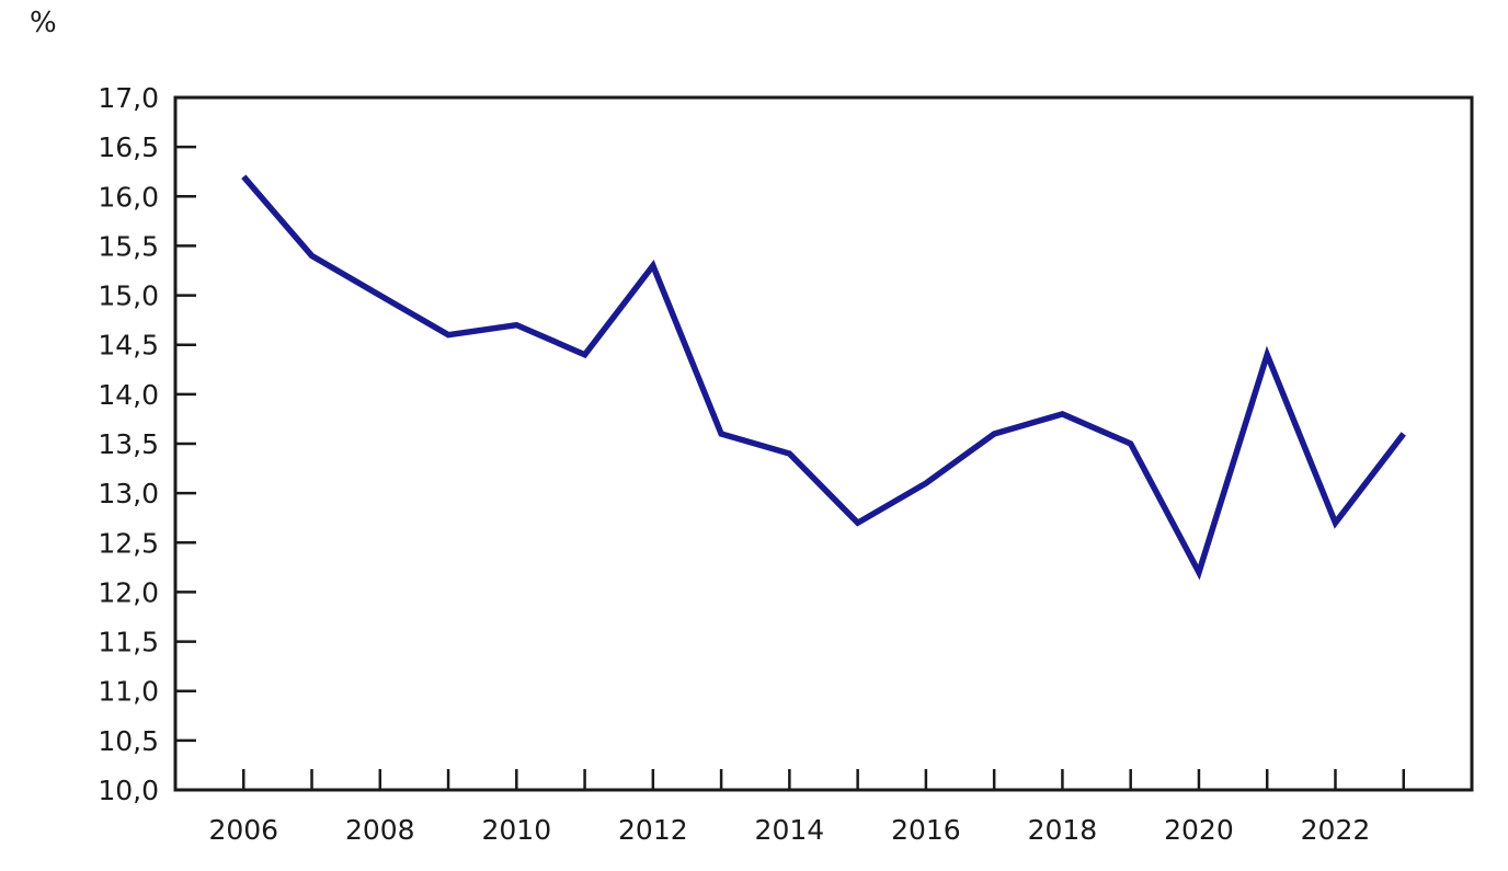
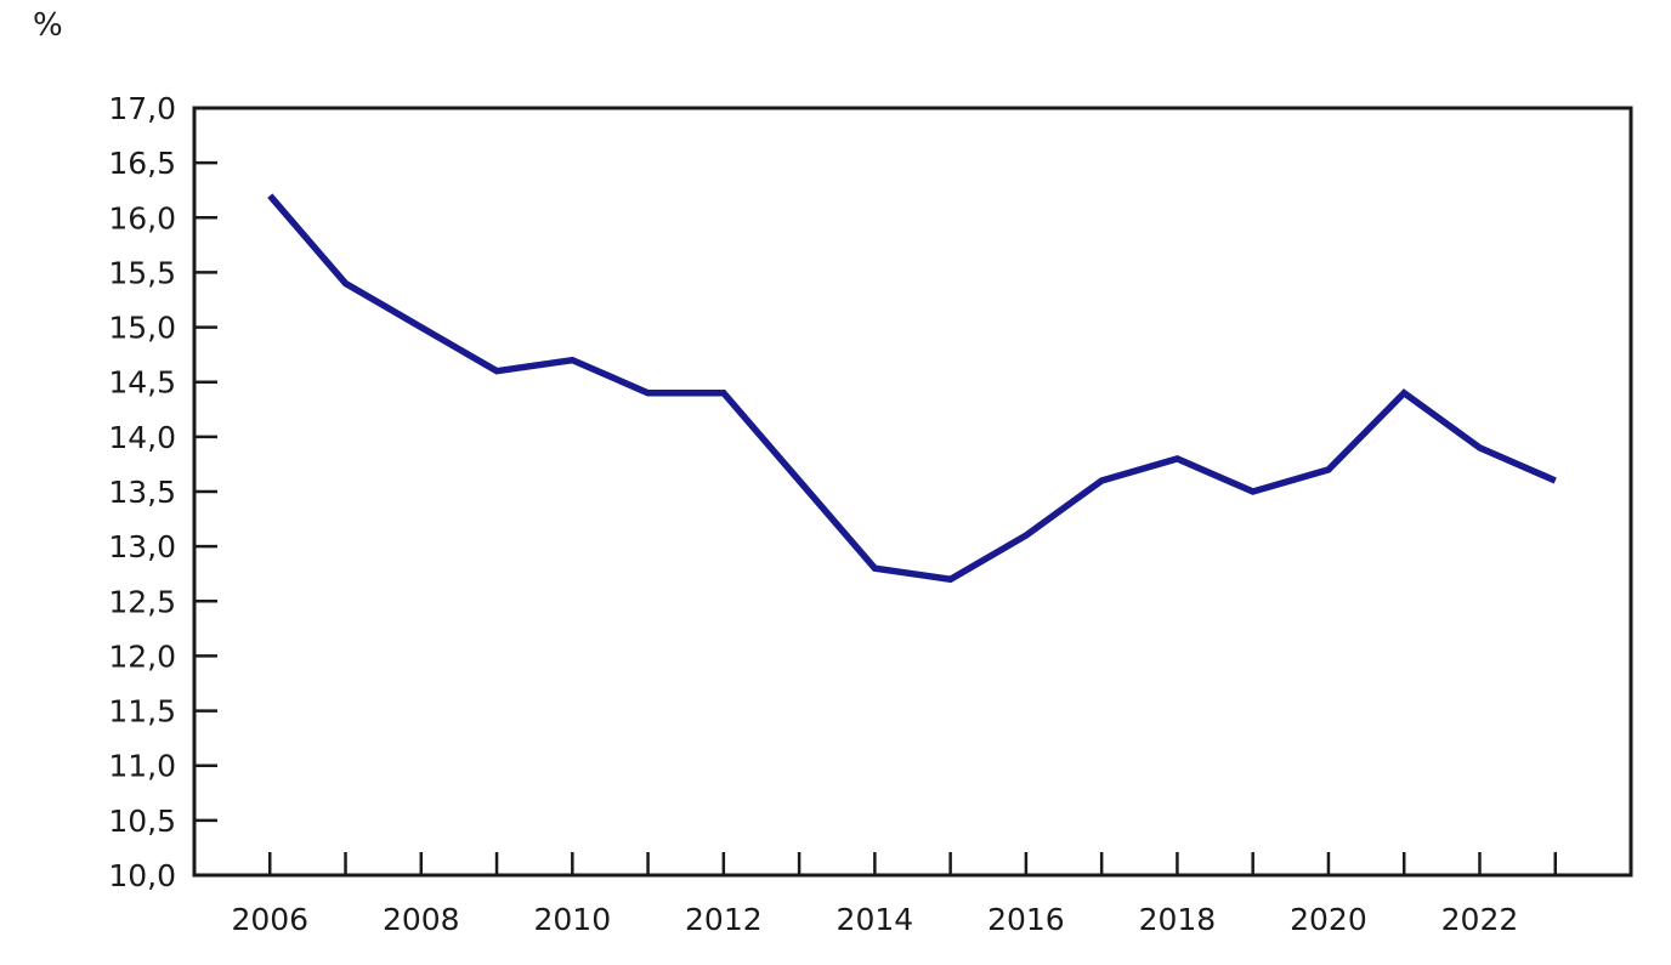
2012: 15,3 -> 14,4
2014: 13,4 -> 12,8
2020: 12,2 -> 13,7
2022: 12,7 -> 13,9
